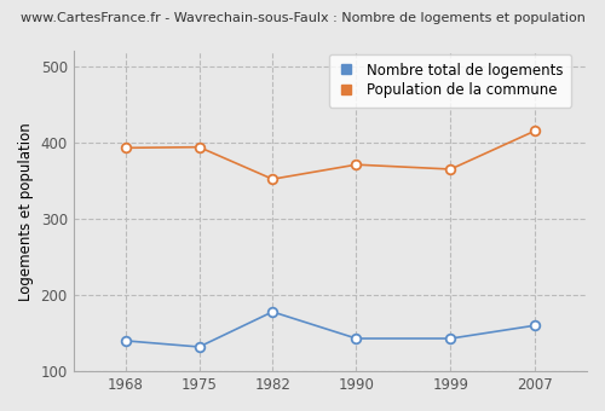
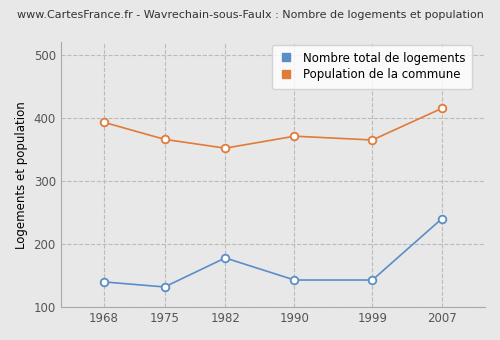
Population de la commune/1975: 394 -> 366
Nombre total de logements/2007: 160 -> 240
